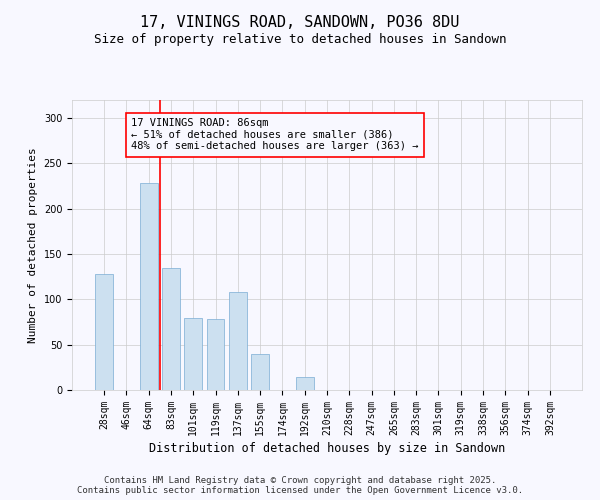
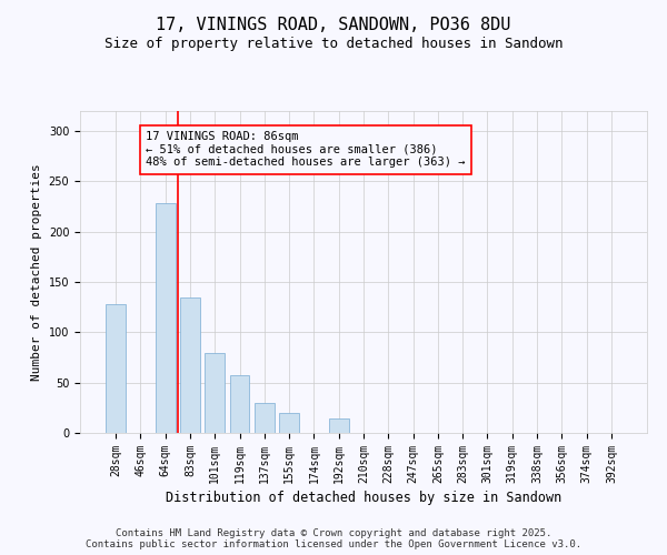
119sqm: 78 -> 57
137sqm: 108 -> 30
155sqm: 40 -> 20
